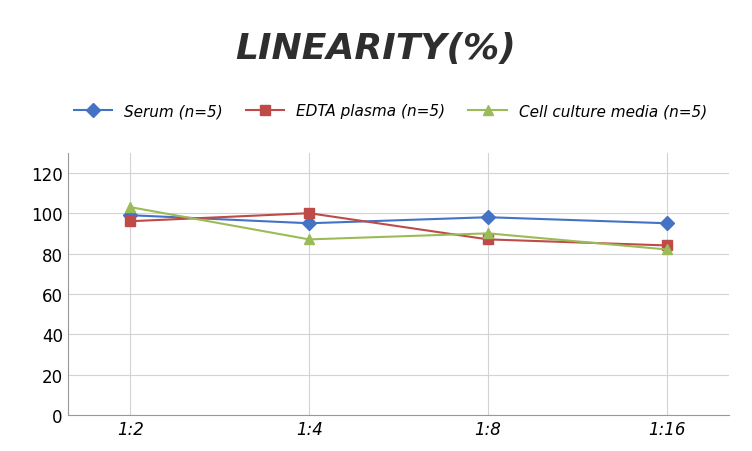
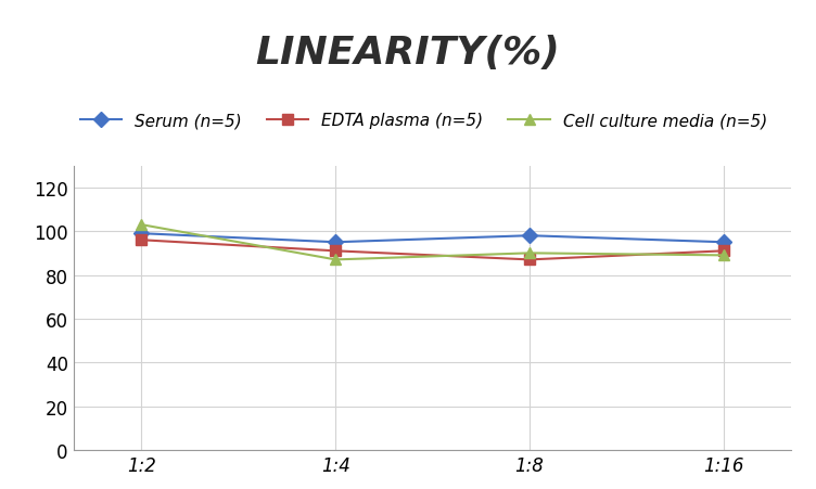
EDTA plasma (n=5)/1:4: 100 -> 91
EDTA plasma (n=5)/1:16: 84 -> 91
Cell culture media (n=5)/1:16: 82 -> 89
